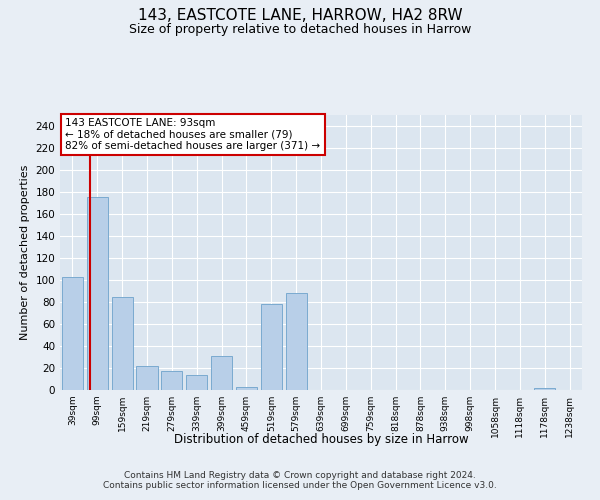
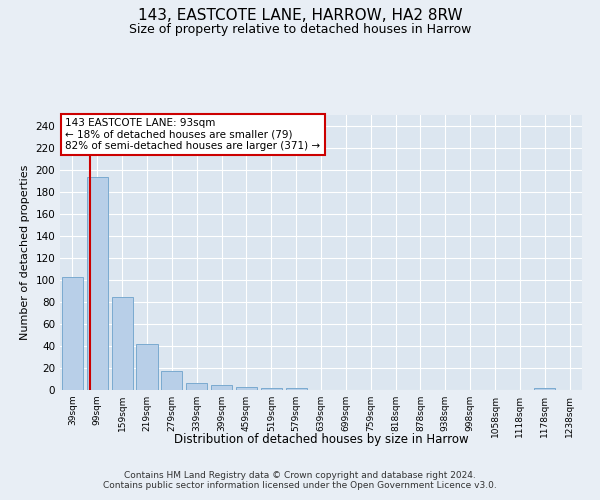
99sqm: 175 -> 194
219sqm: 22 -> 42
339sqm: 14 -> 6
399sqm: 31 -> 5
519sqm: 78 -> 2
579sqm: 88 -> 2
